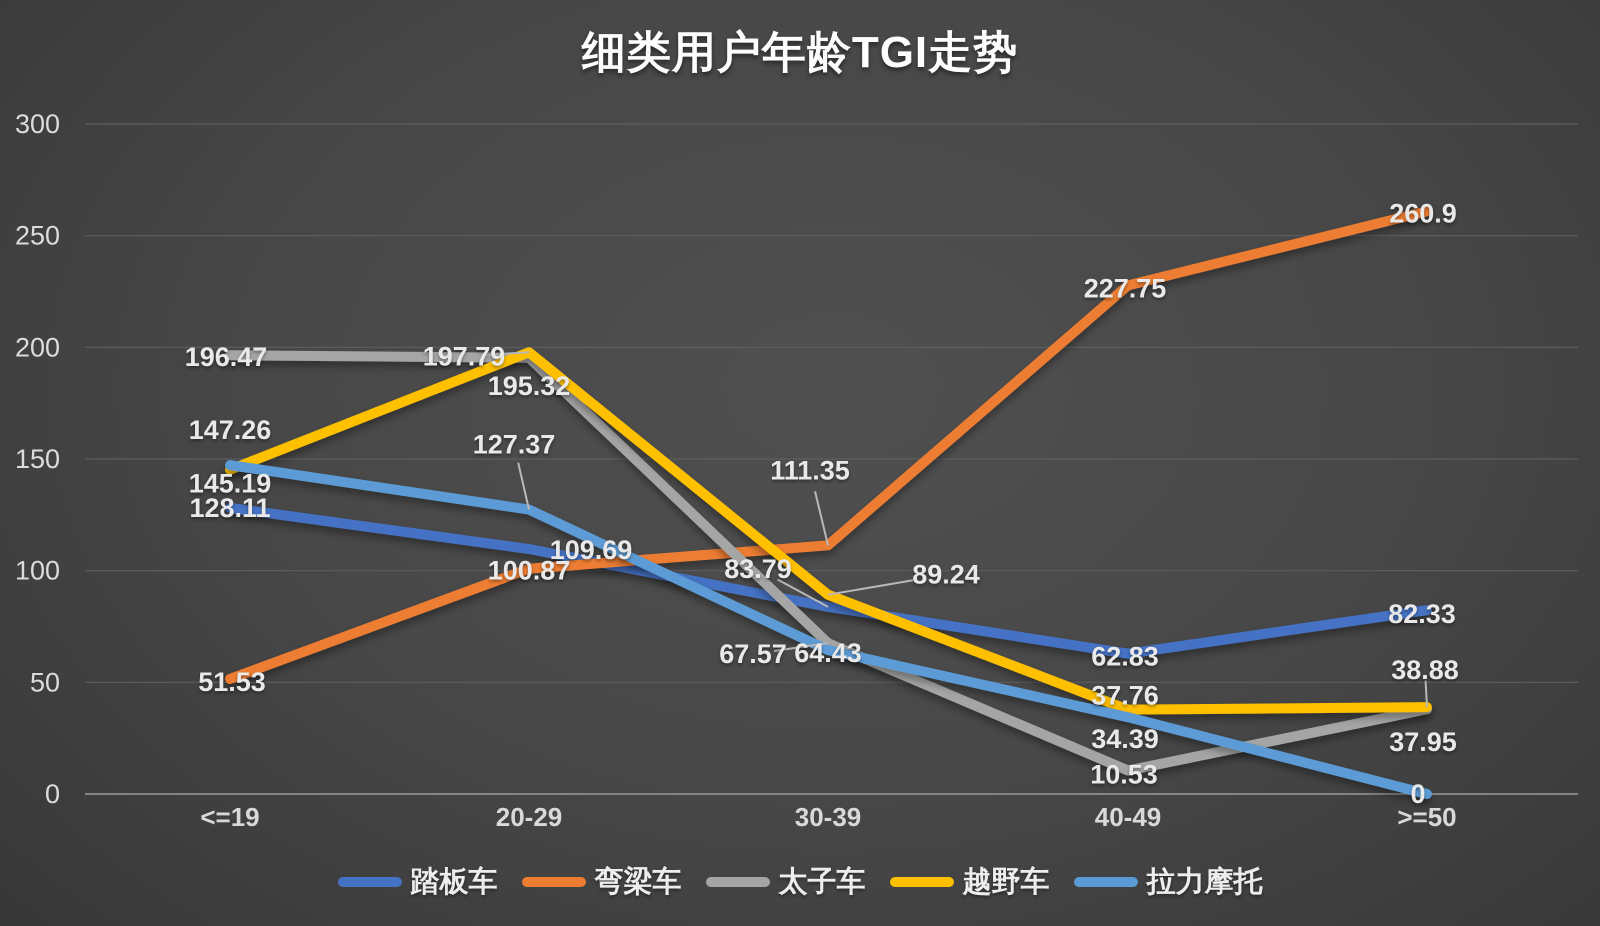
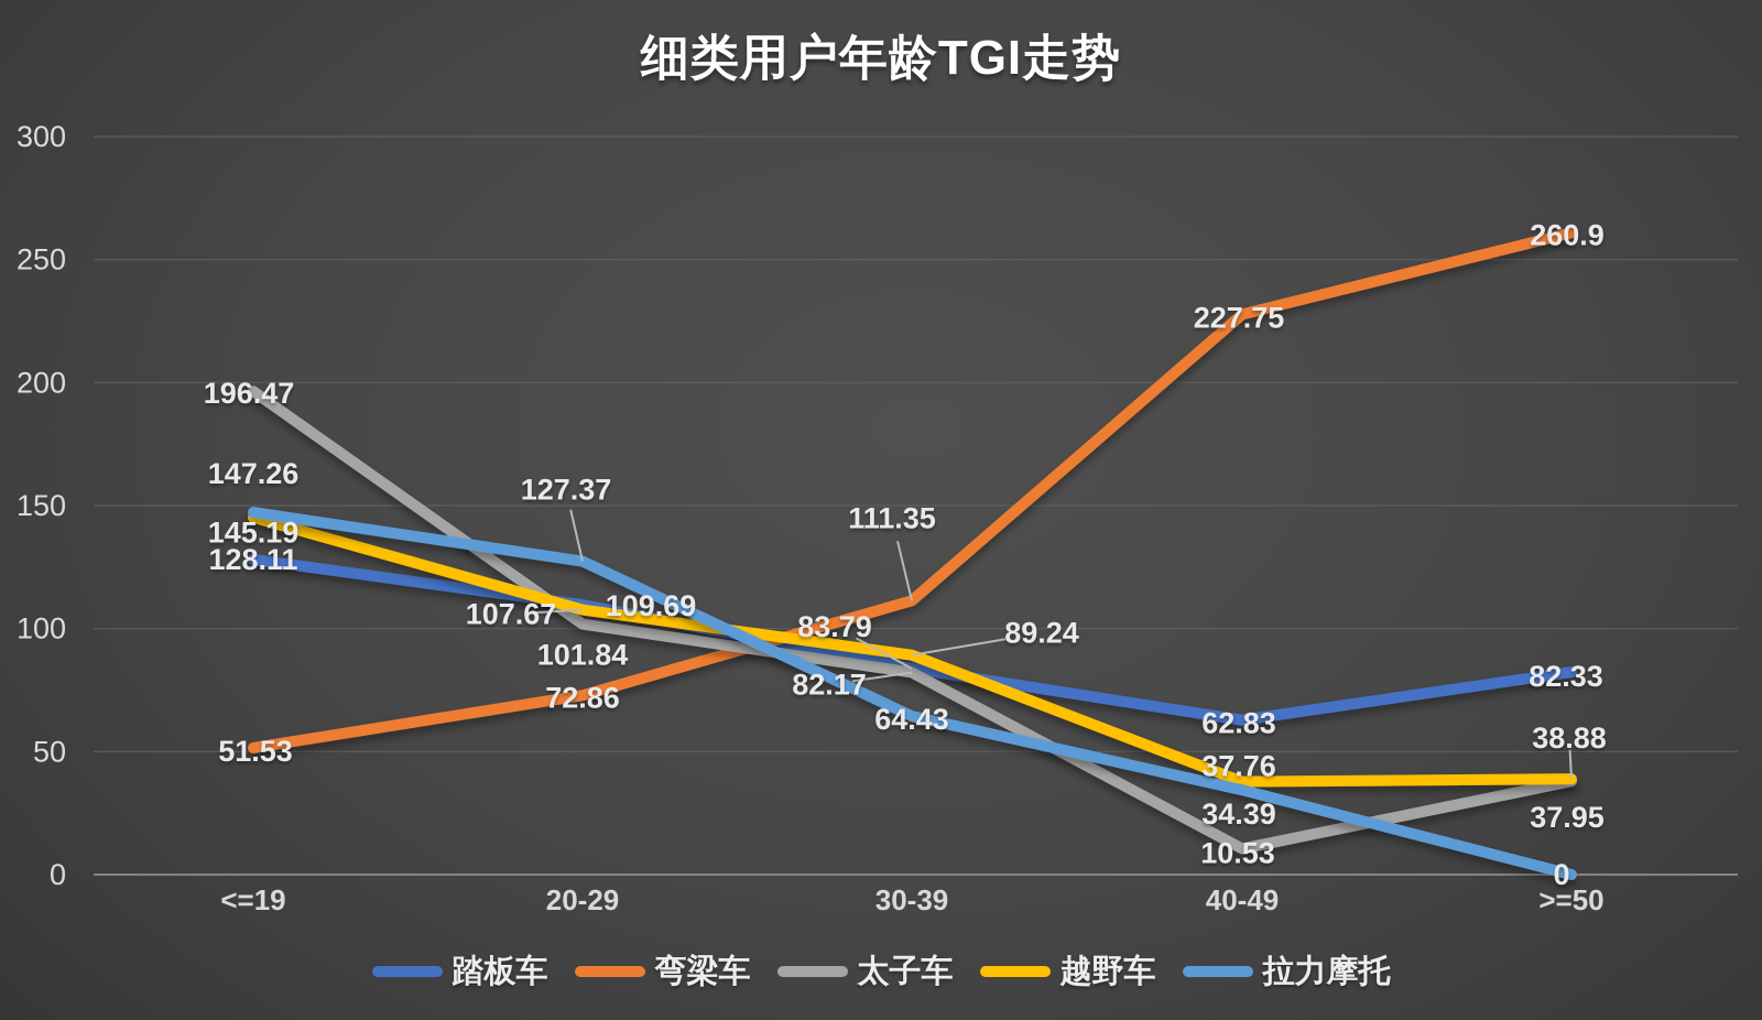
弯梁车/20-29: 100.87 -> 72.86
太子车/20-29: 195.32 -> 101.84
越野车/20-29: 197.79 -> 107.67
太子车/30-39: 67.57 -> 82.17
